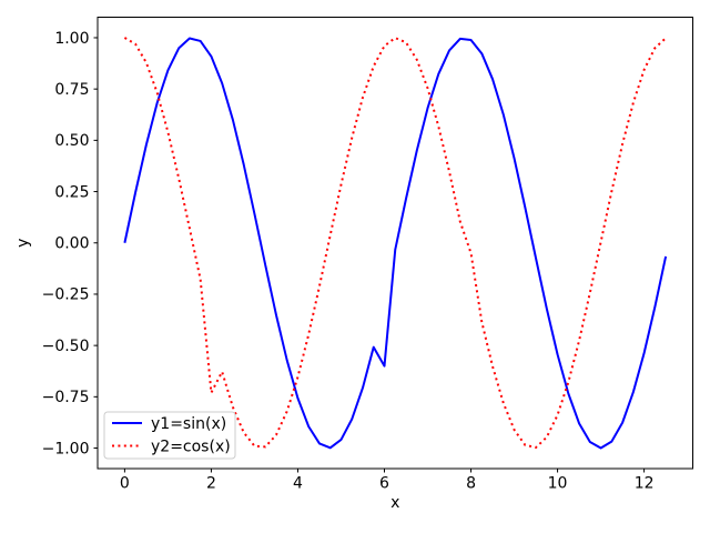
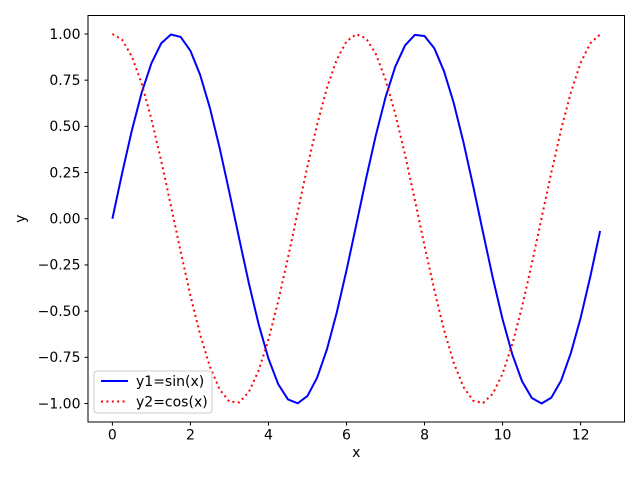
y2=cos(x)/2: -0.73 -> -0.42
y1=sin(x)/6: -0.60 -> -0.28
y2=cos(x)/8: -0.05 -> -0.15
